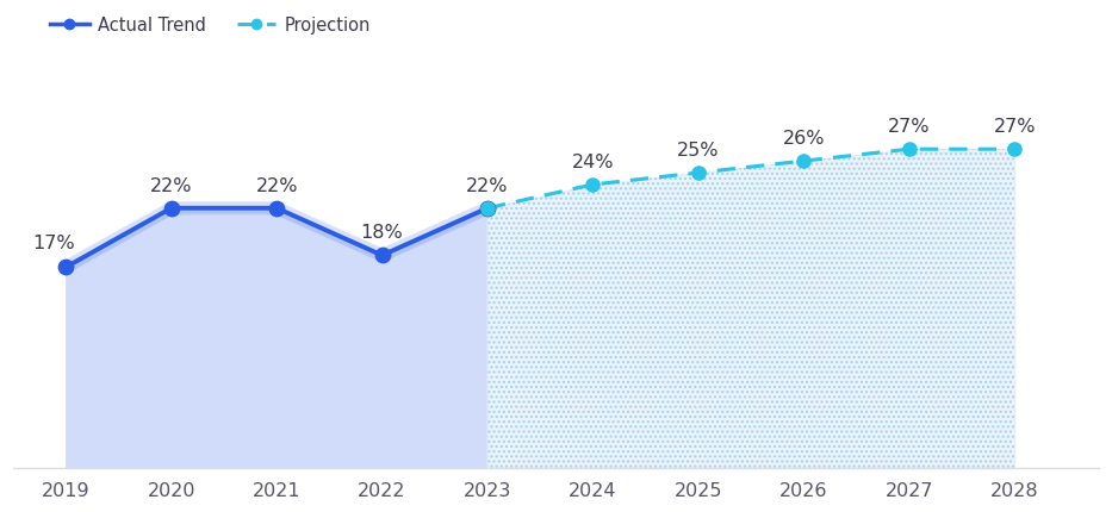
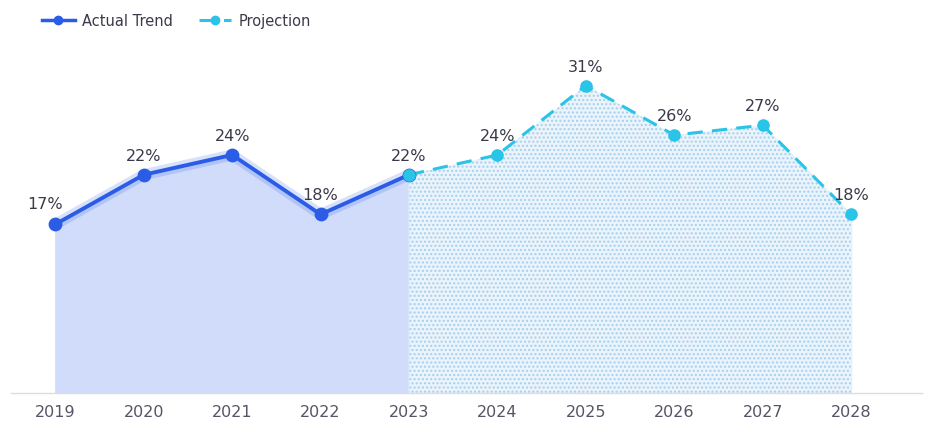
Actual Trend/2021: 22% -> 24%
Projection/2025: 25% -> 31%
Projection/2028: 27% -> 18%
